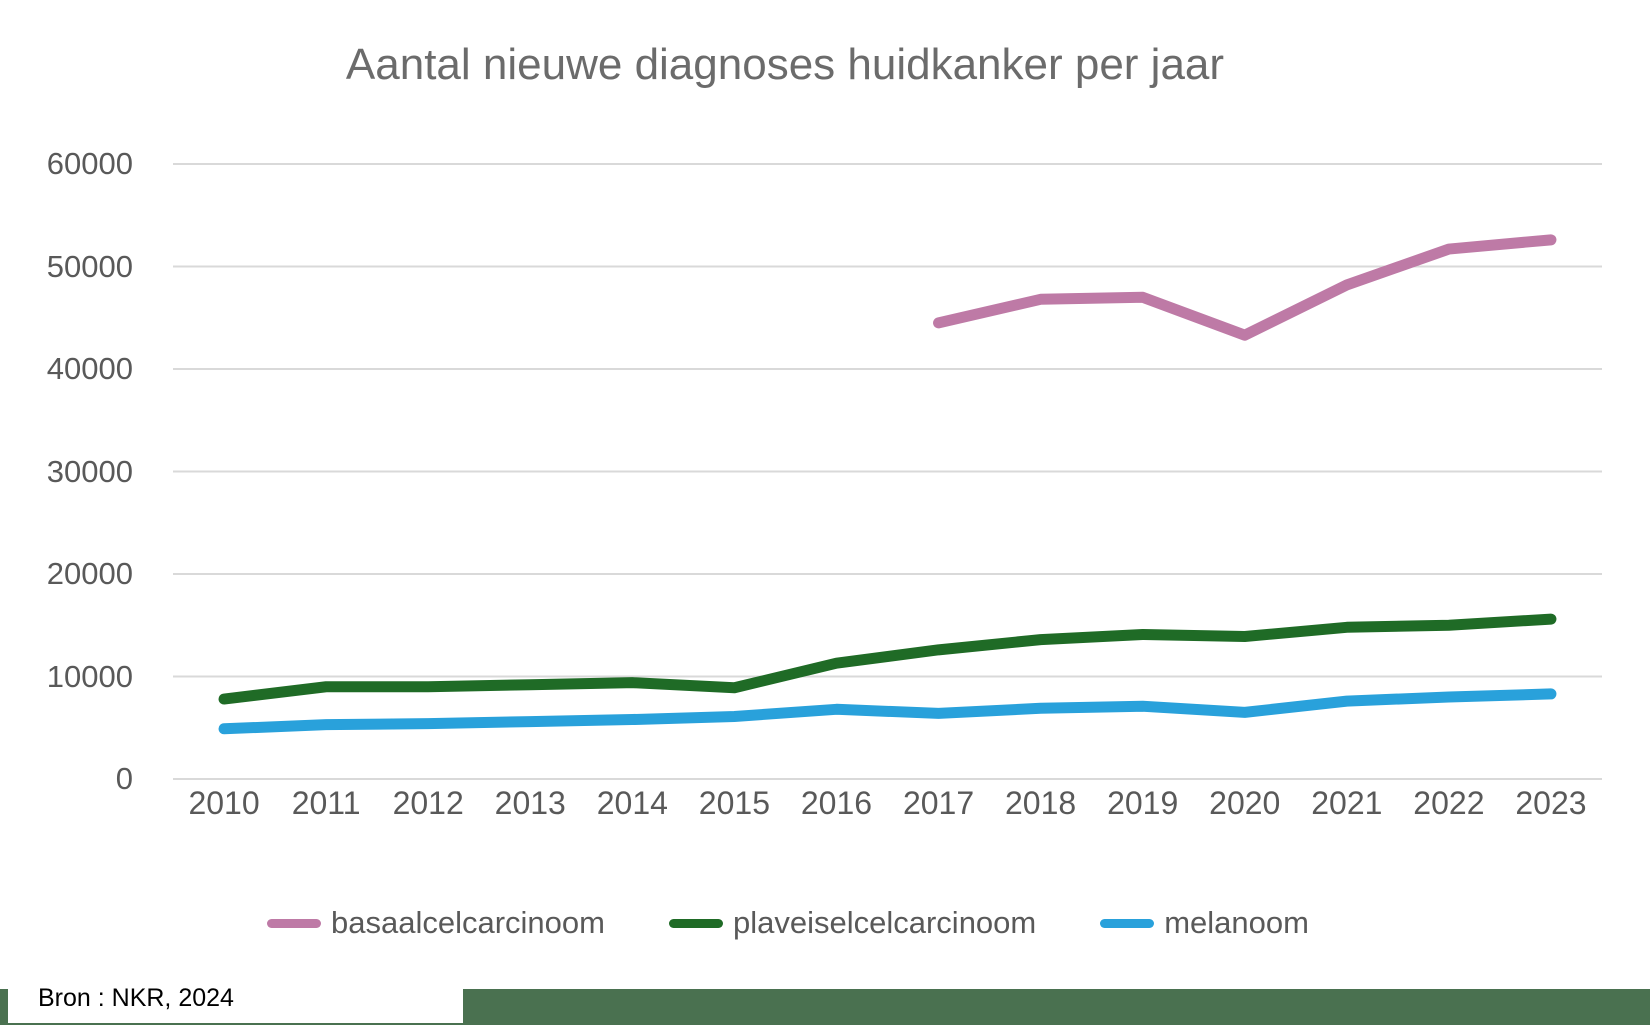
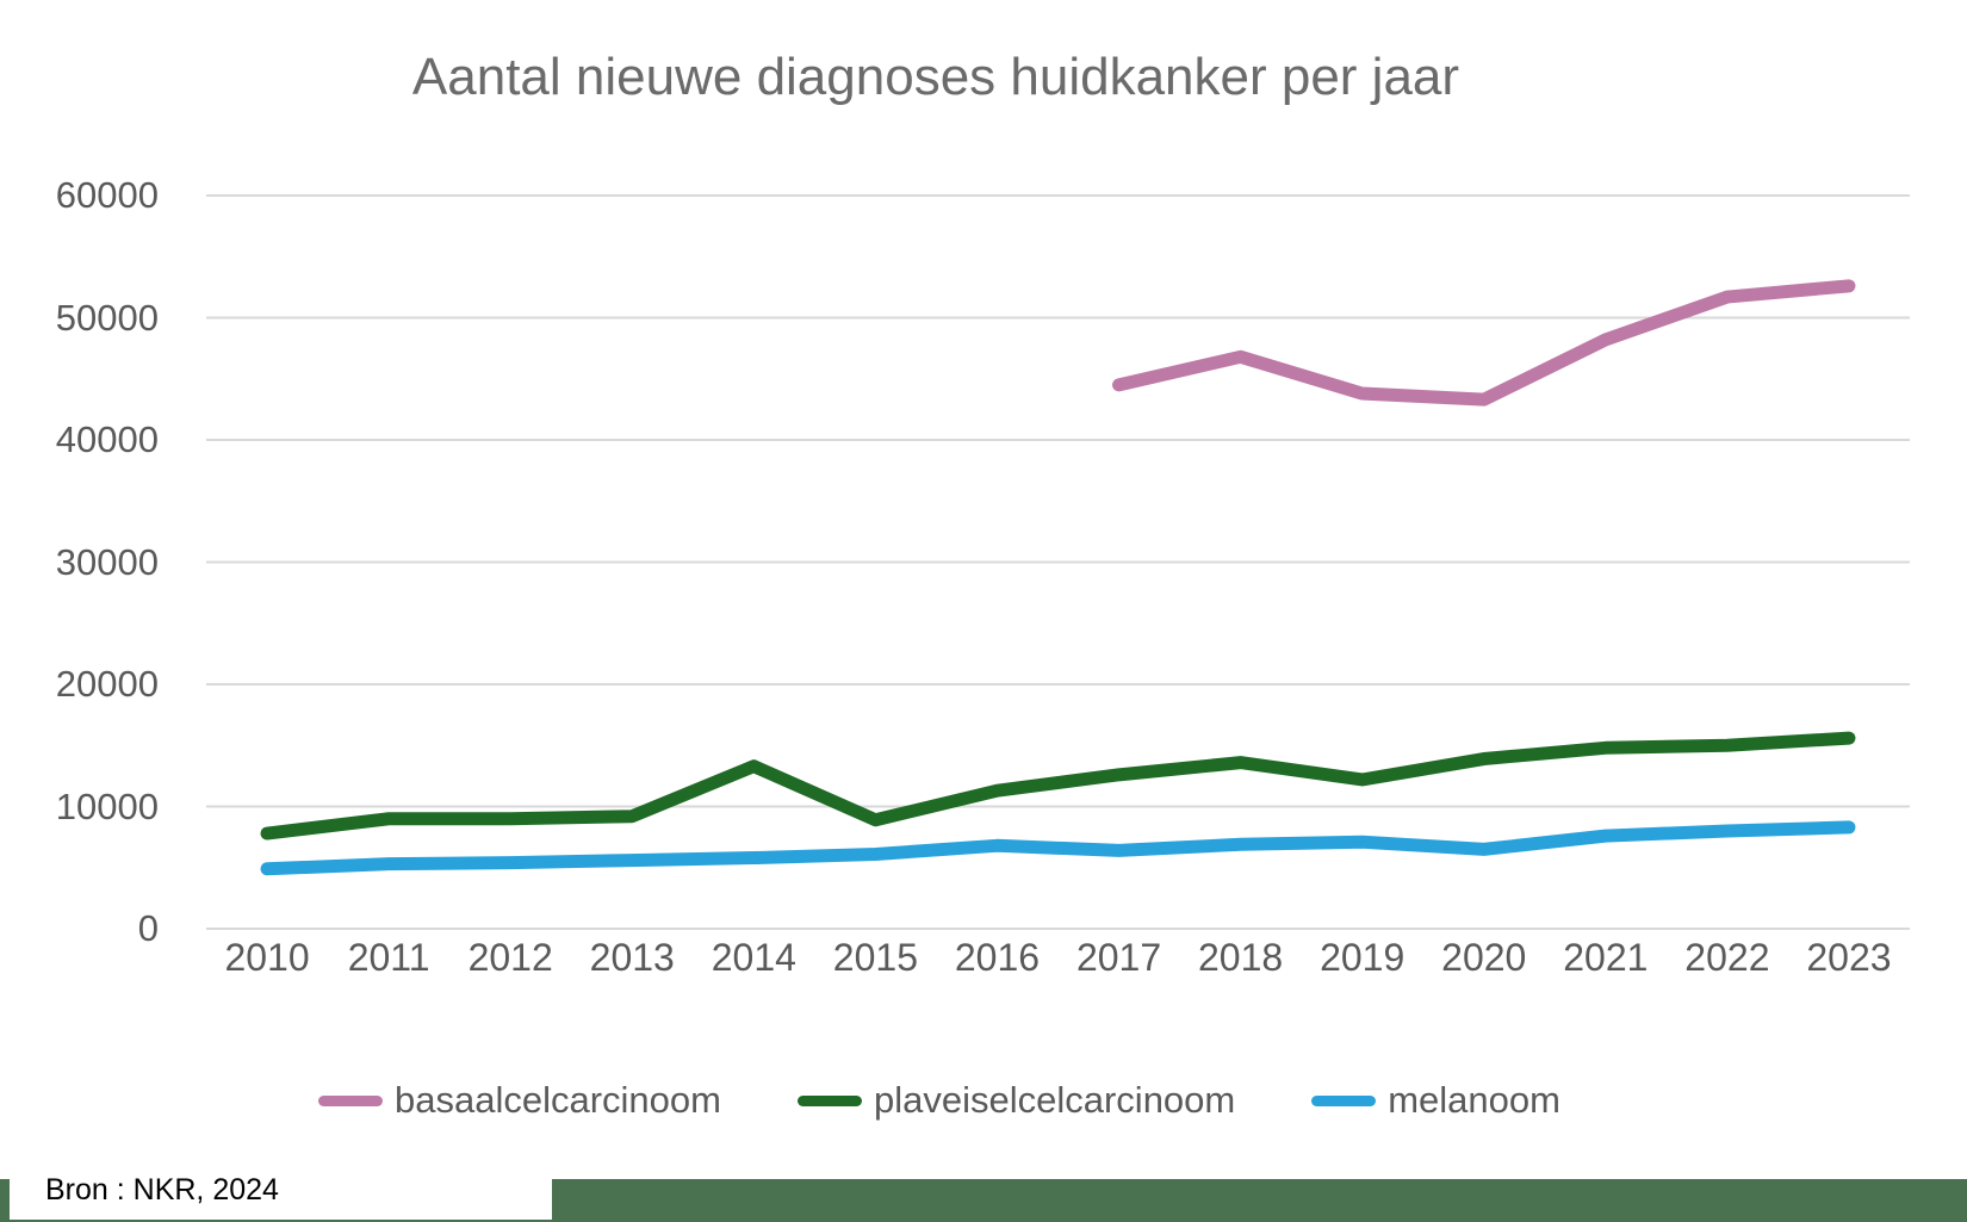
plaveiselcelcarcinoom/2014: 9400 -> 13300
basaalcelcarcinoom/2019: 47000 -> 43800
plaveiselcelcarcinoom/2019: 14100 -> 12200
